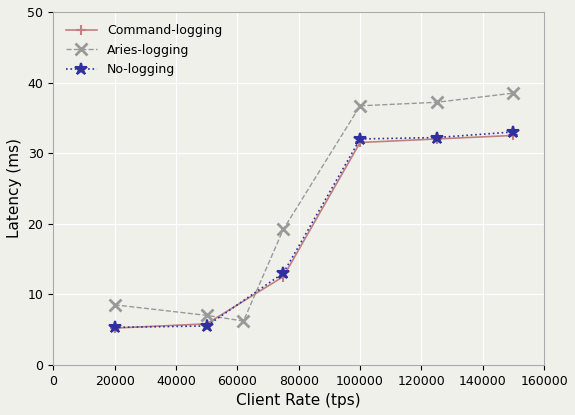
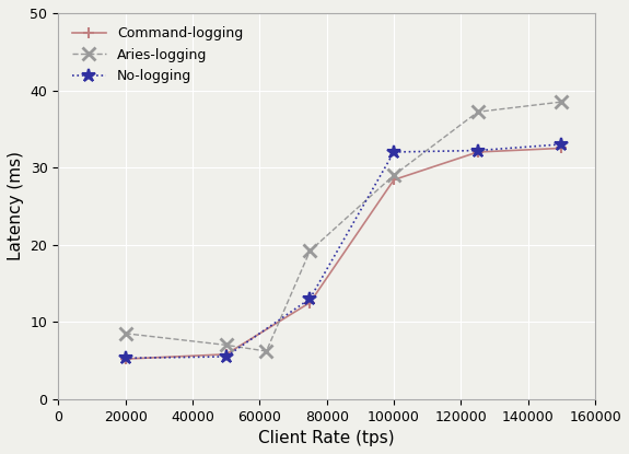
Command-logging/100000: 31.5 -> 28.4
Aries-logging/100000: 36.7 -> 29.0
